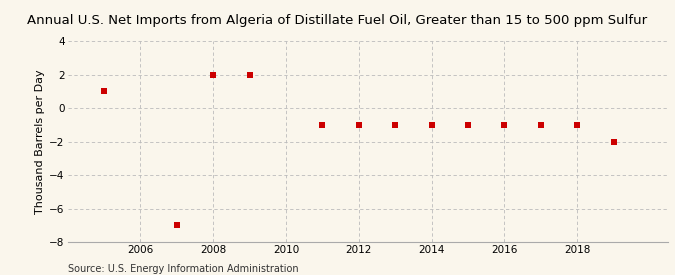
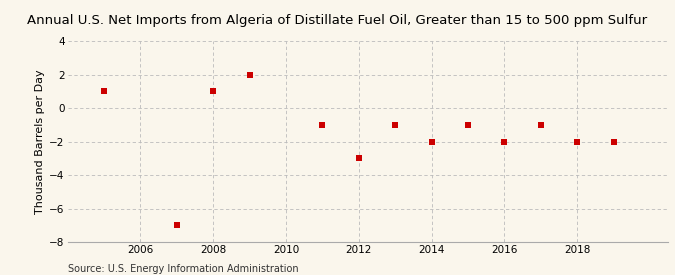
2008: 2 -> 1
2012: -1 -> -3
2014: -1 -> -2
2016: -1 -> -2
2018: -1 -> -2
